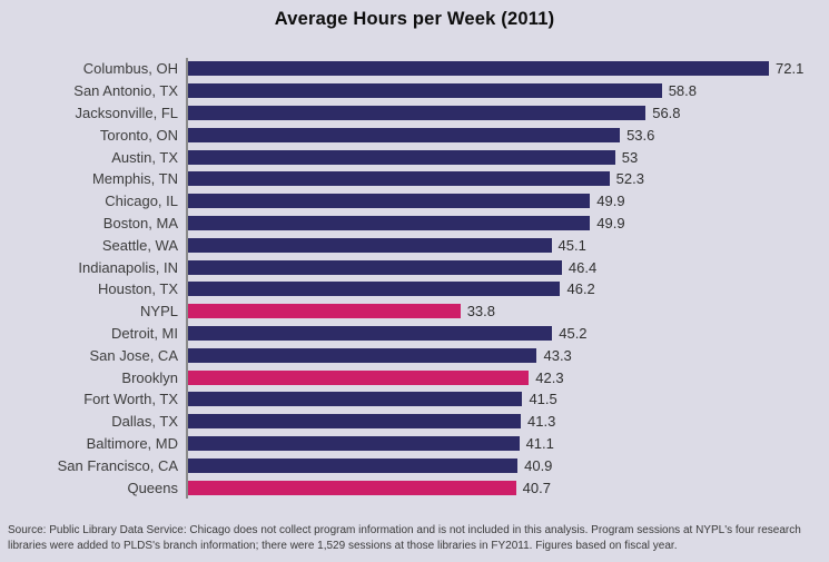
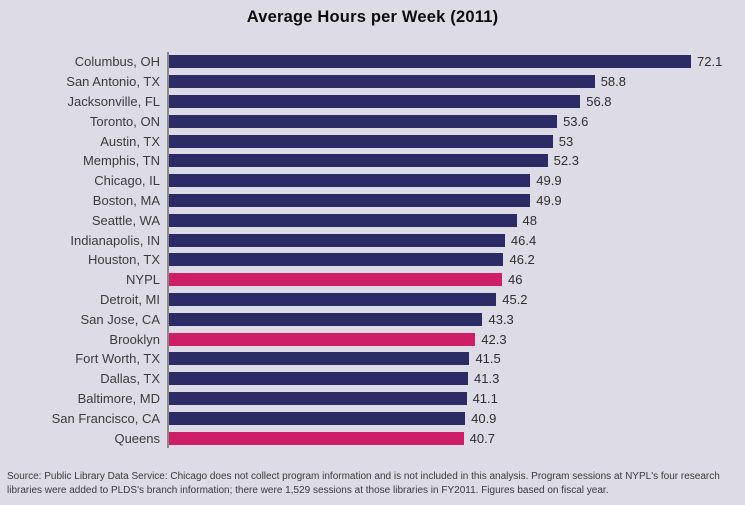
Seattle, WA: 45.1 -> 48
NYPL: 33.8 -> 46
